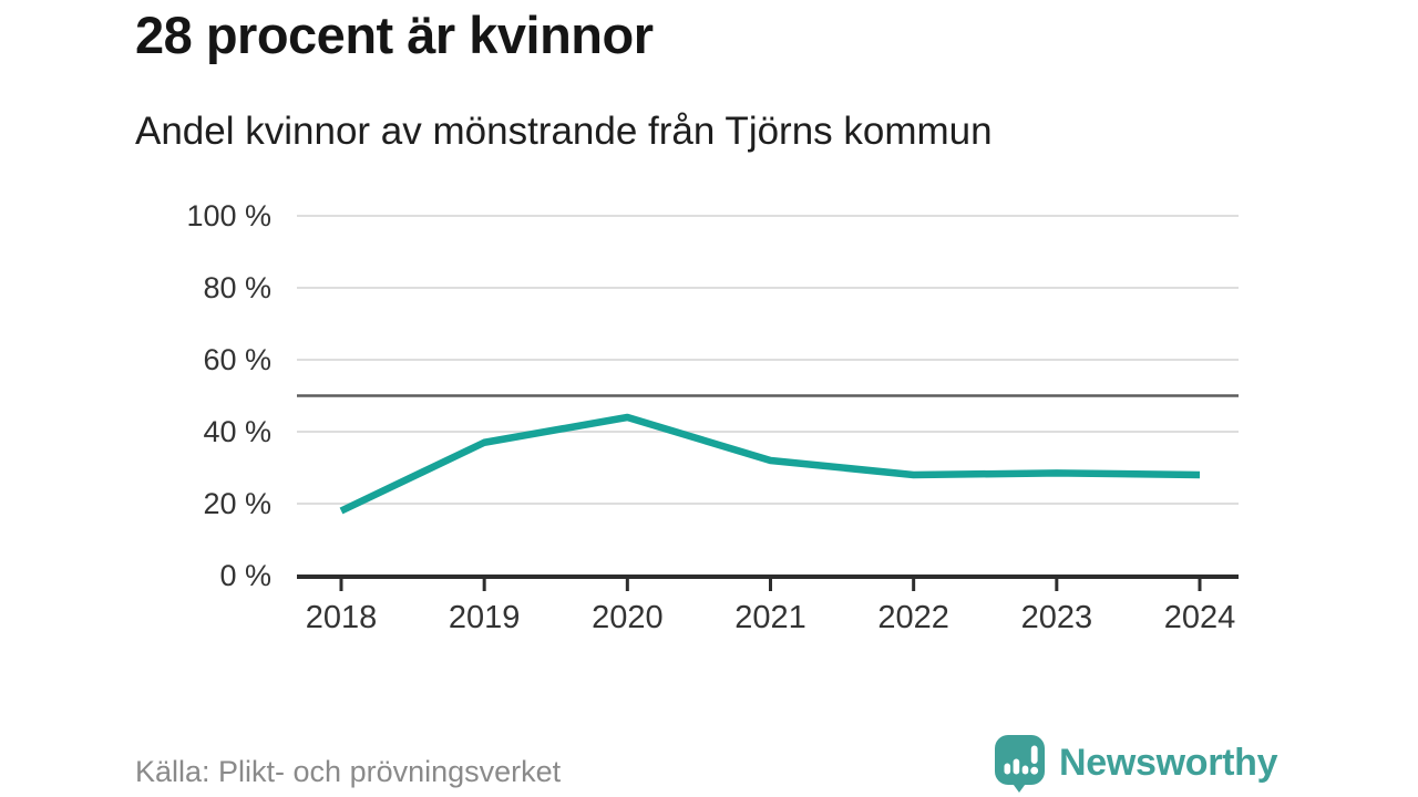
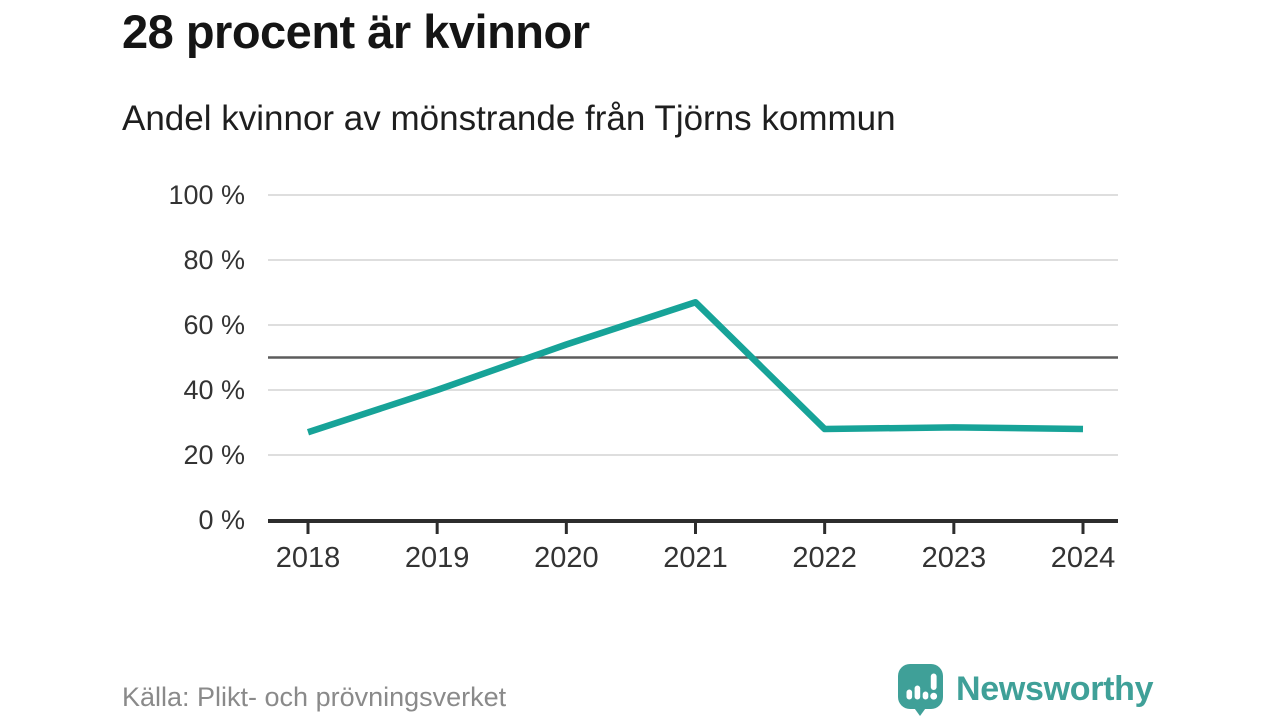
2018: 18% -> 27%
2019: 37% -> 40%
2020: 44% -> 54%
2021: 32% -> 67%
